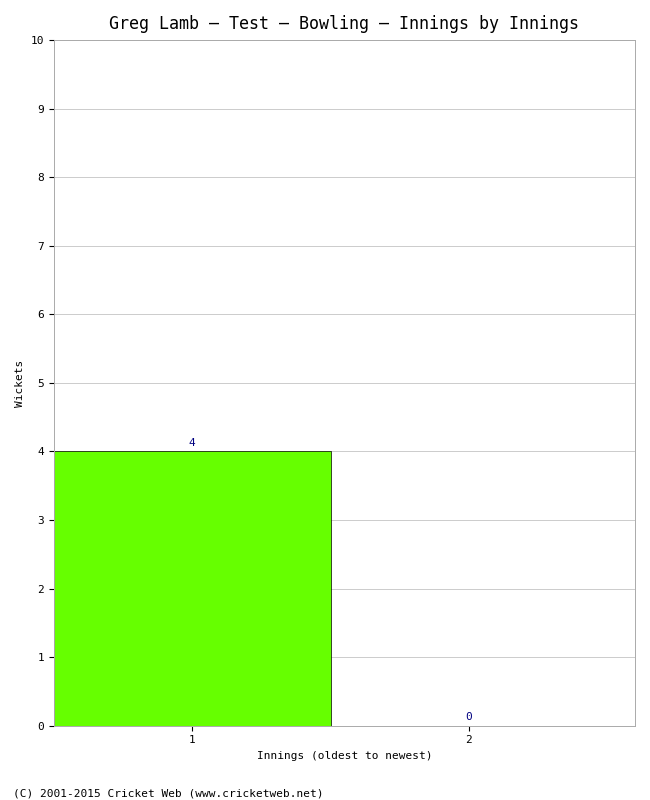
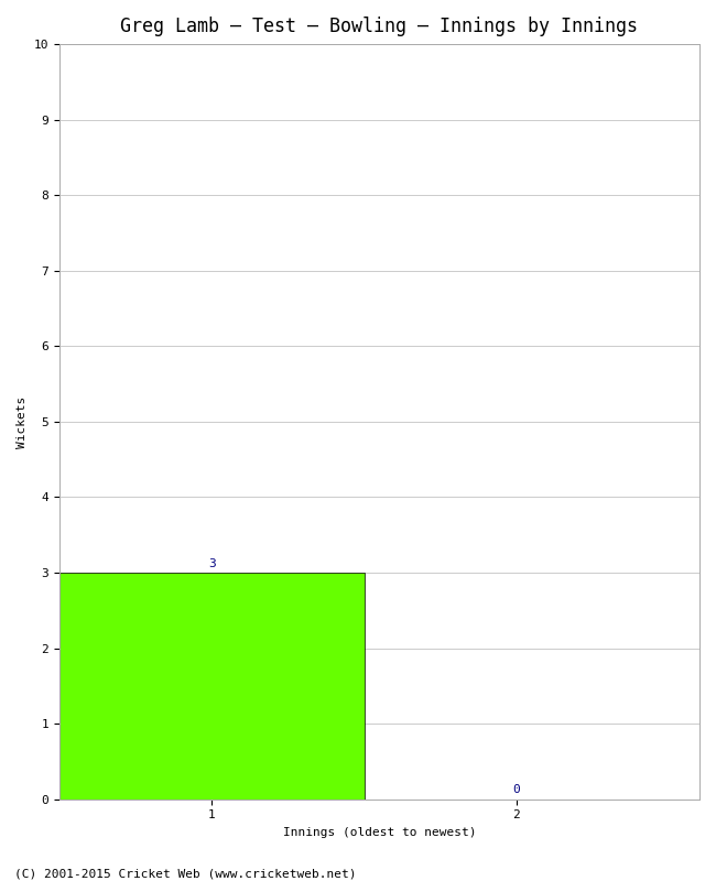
1: 4 -> 3
